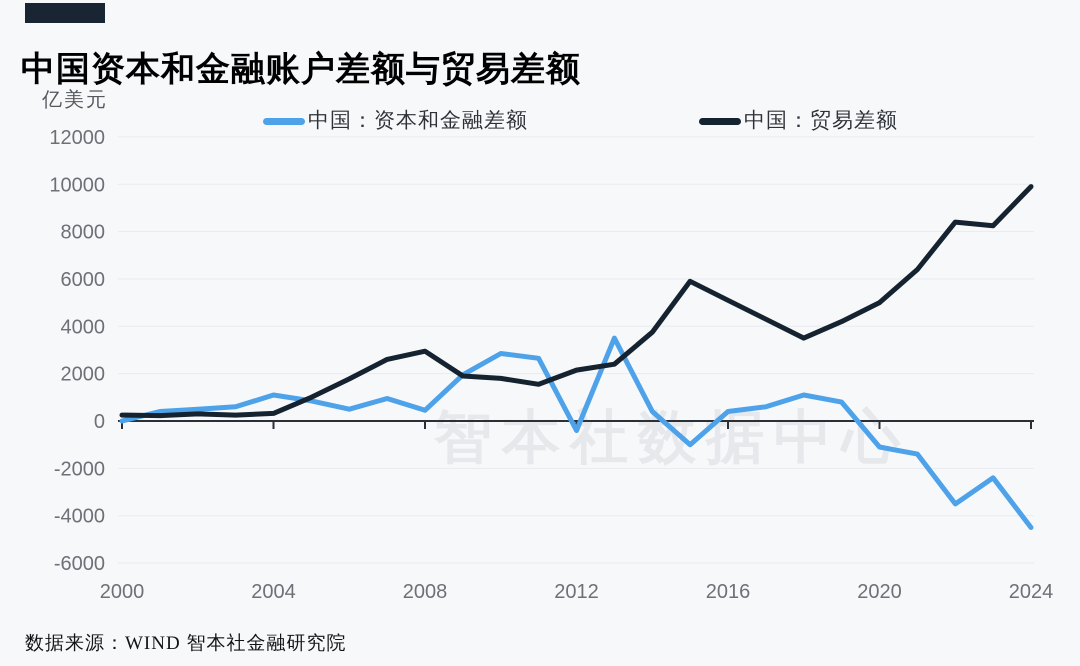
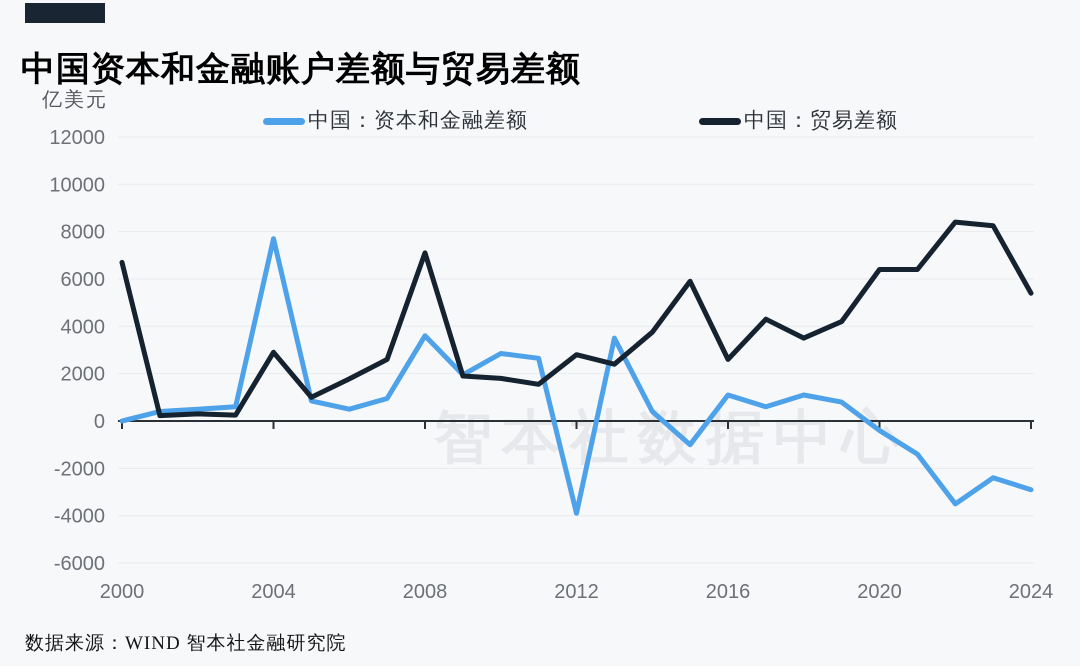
中国：贸易差额/2000: 200 -> 6700
中国：资本和金融差额/2004: 1100 -> 7700
中国：贸易差额/2004: 300 -> 2900
中国：资本和金融差额/2008: 400 -> 3600
中国：贸易差额/2008: 3000 -> 7100
中国：资本和金融差额/2012: -400 -> -3900
中国：贸易差额/2012: 2200 -> 2800
中国：资本和金融差额/2016: 400 -> 1100
中国：贸易差额/2016: 5100 -> 2600
中国：资本和金融差额/2020: -1100 -> -400
中国：贸易差额/2020: 5000 -> 6400
中国：资本和金融差额/2024: -4500 -> -2900
中国：贸易差额/2024: 9900 -> 5400
